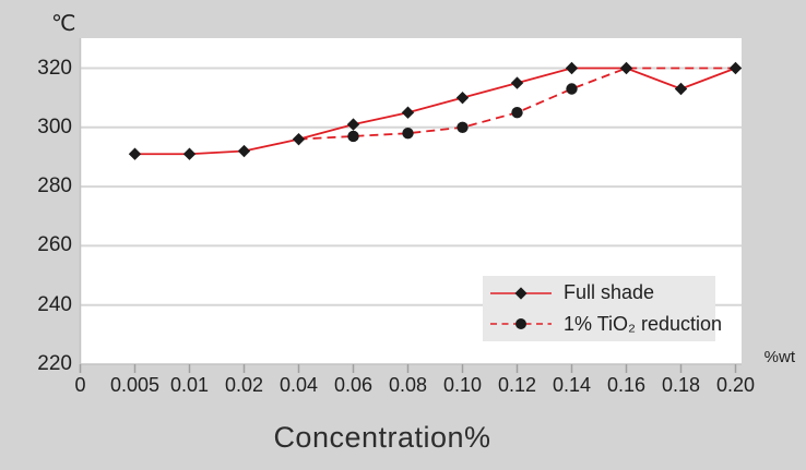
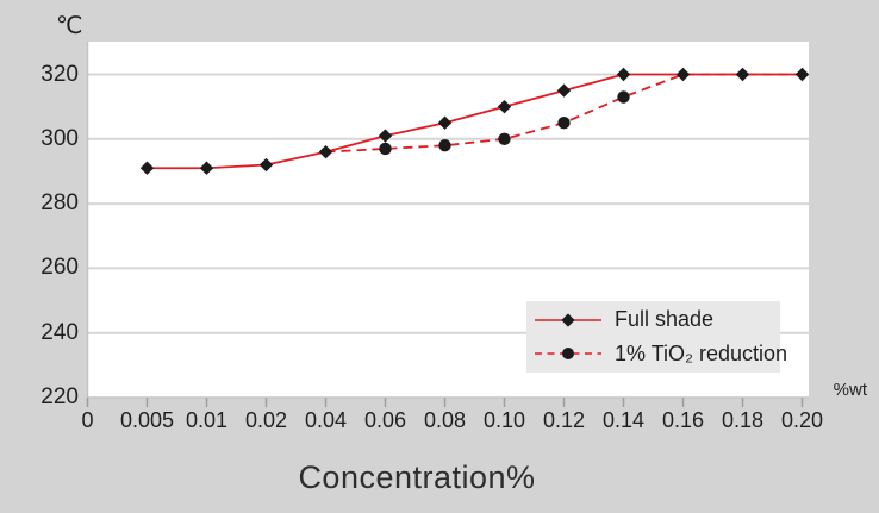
Full shade/0.18: 313 -> 320
